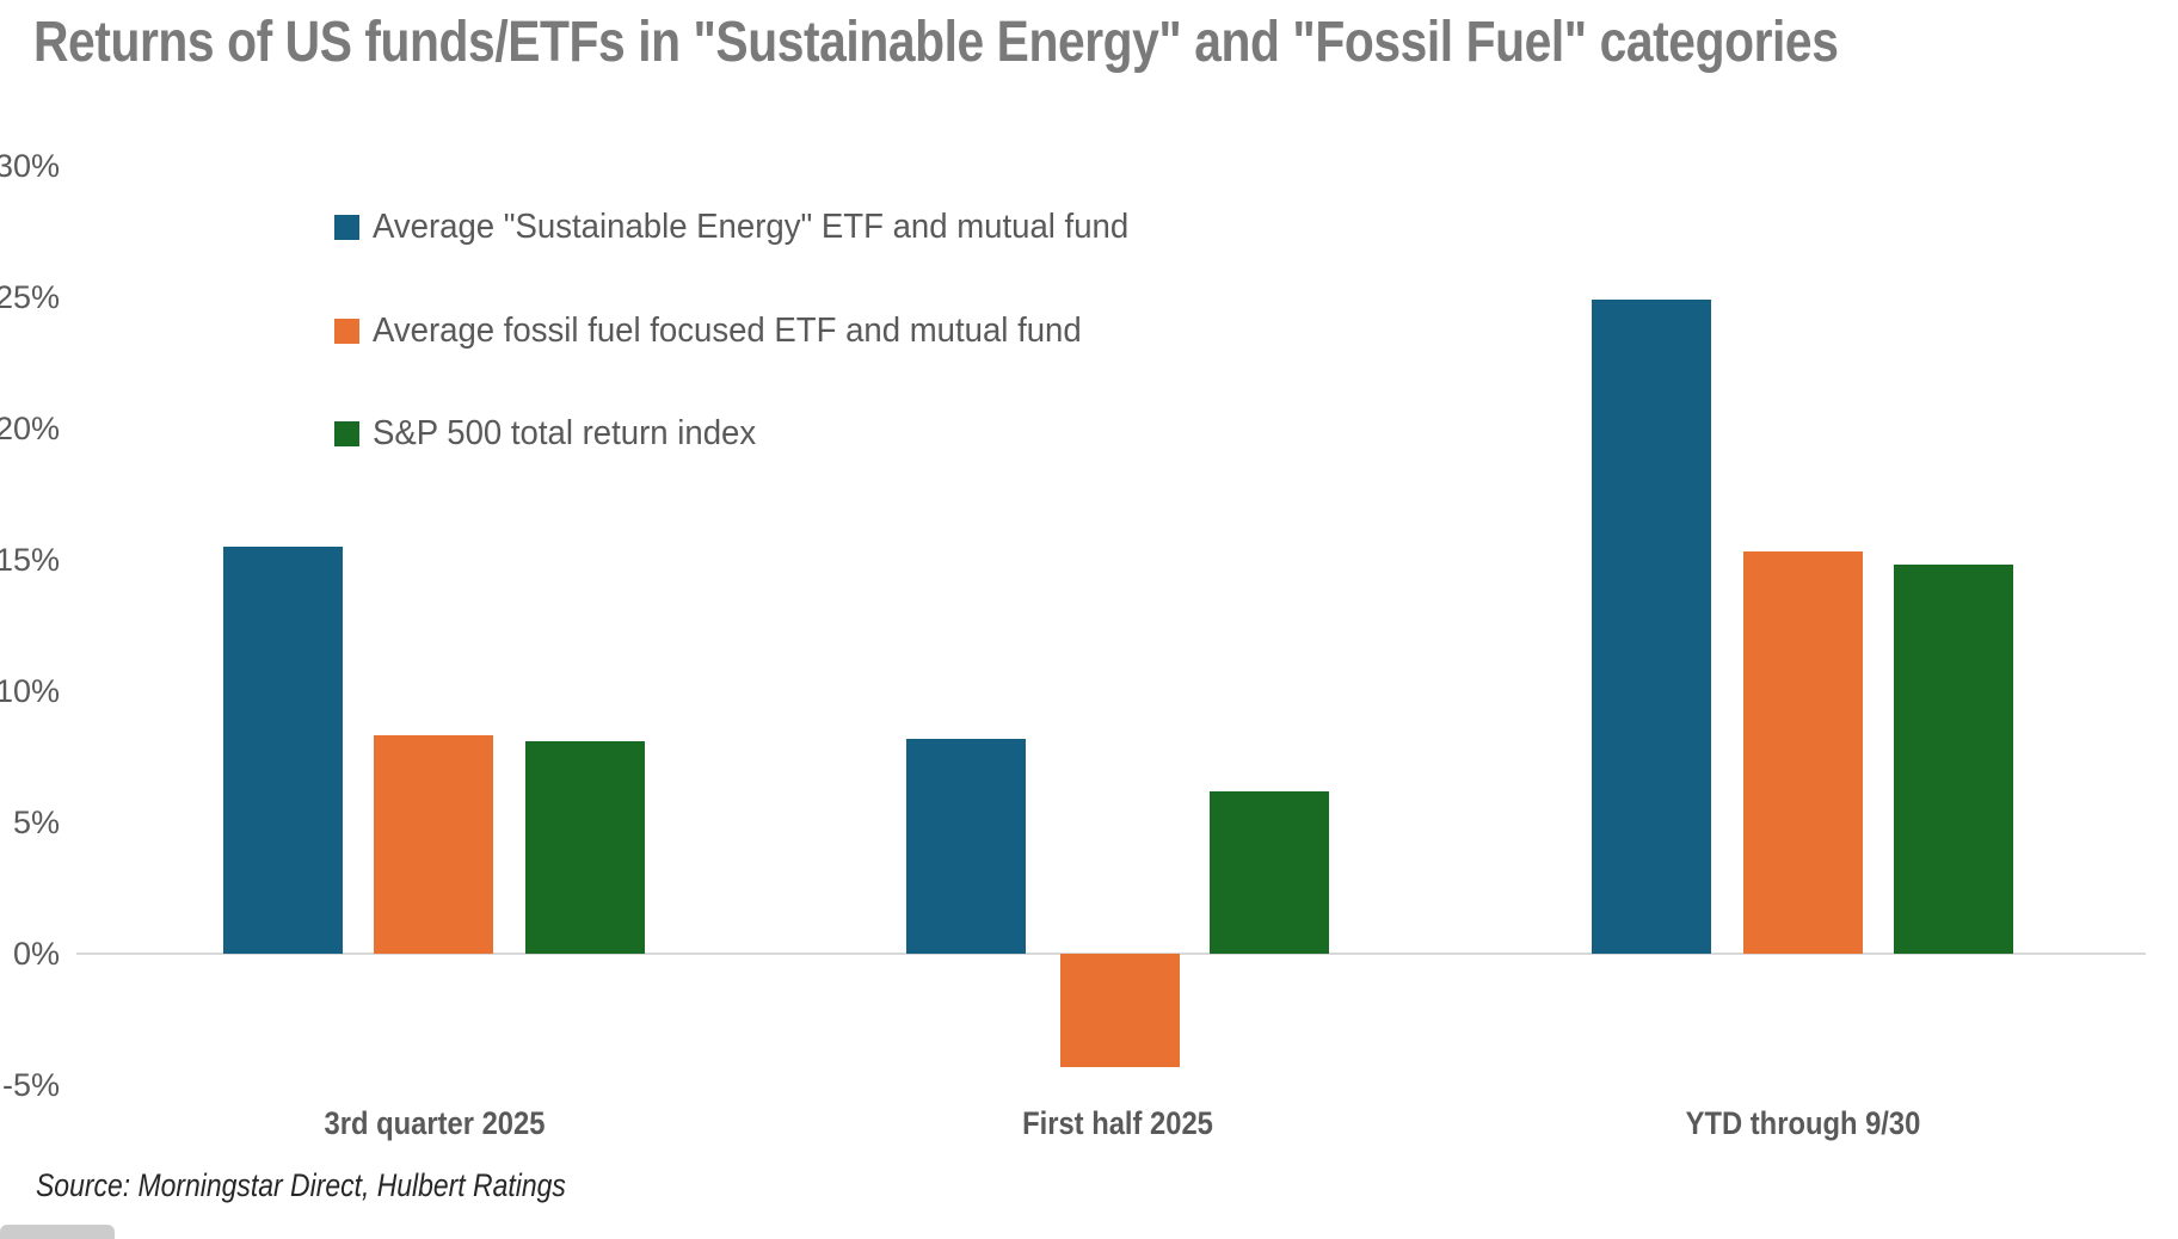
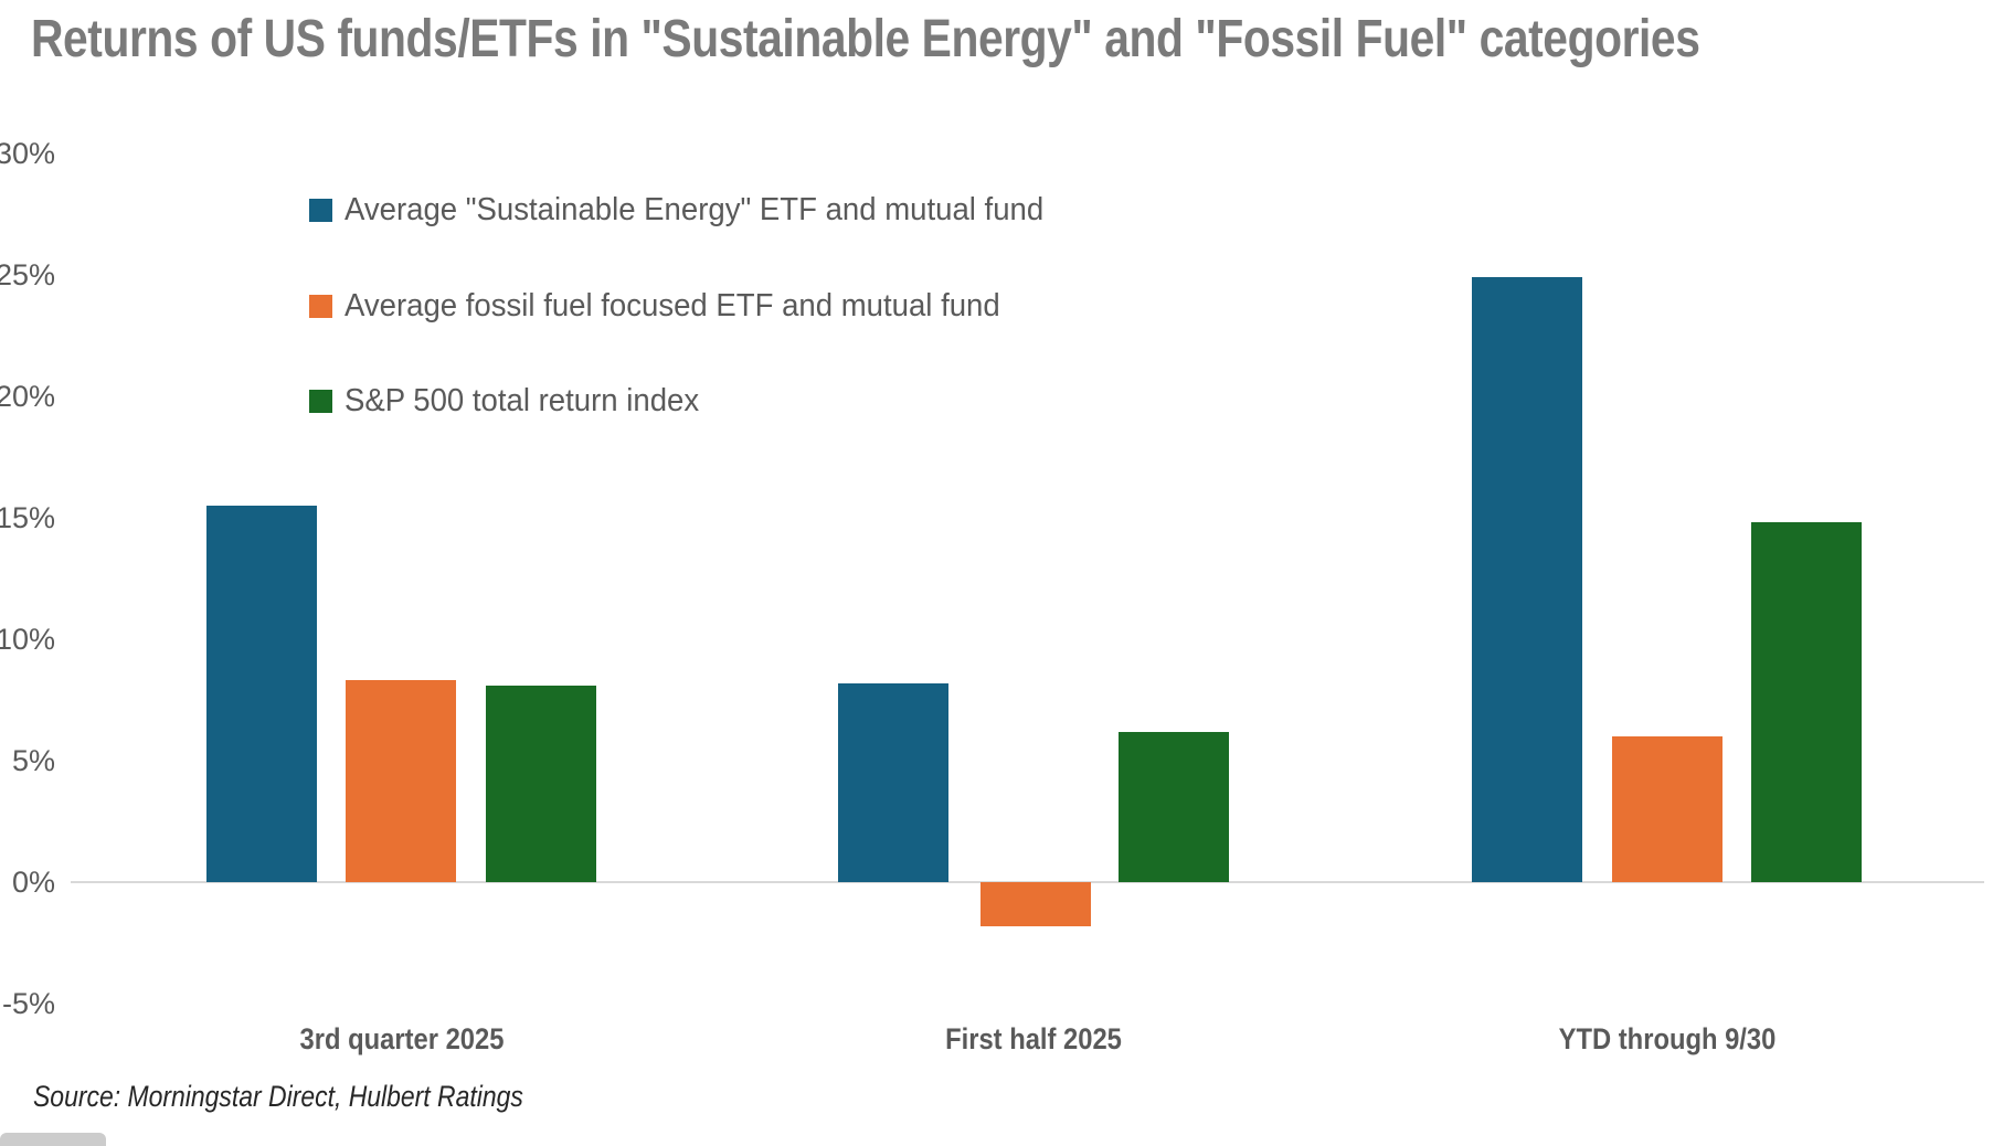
Average fossil fuel focused ETF and mutual fund/First half 2025: -4.3% -> -1.8%
Average fossil fuel focused ETF and mutual fund/YTD through 9/30: 15.3% -> 6.0%
